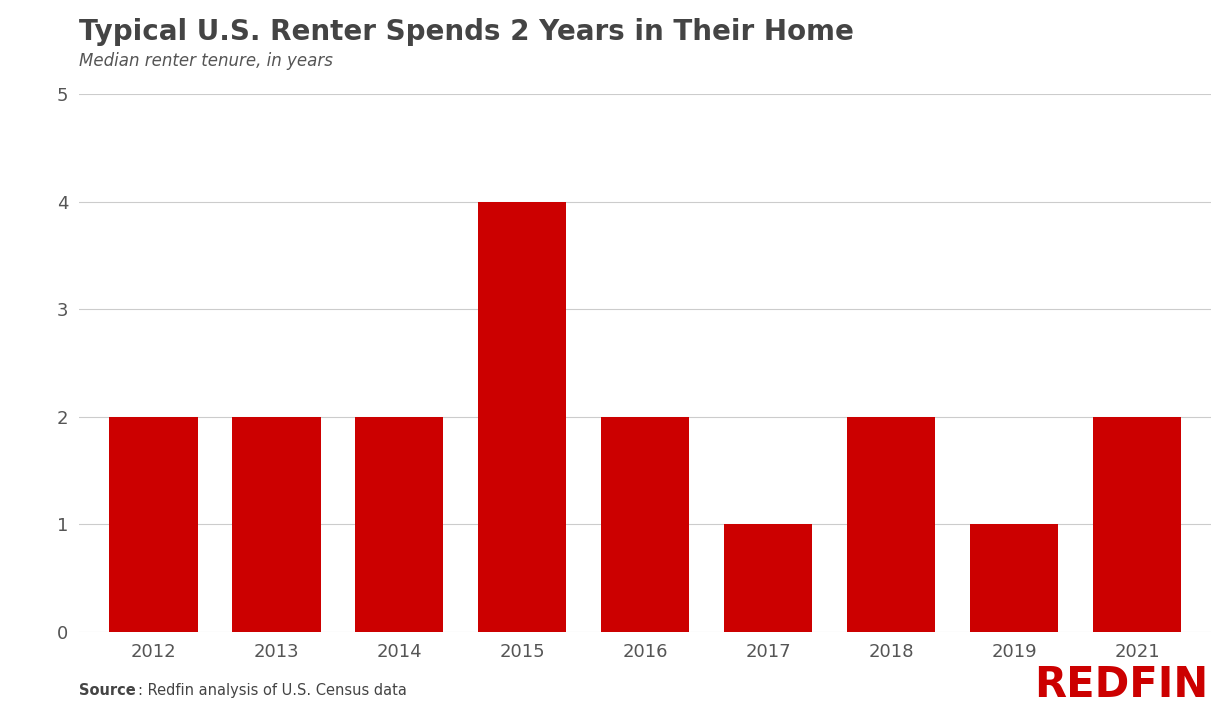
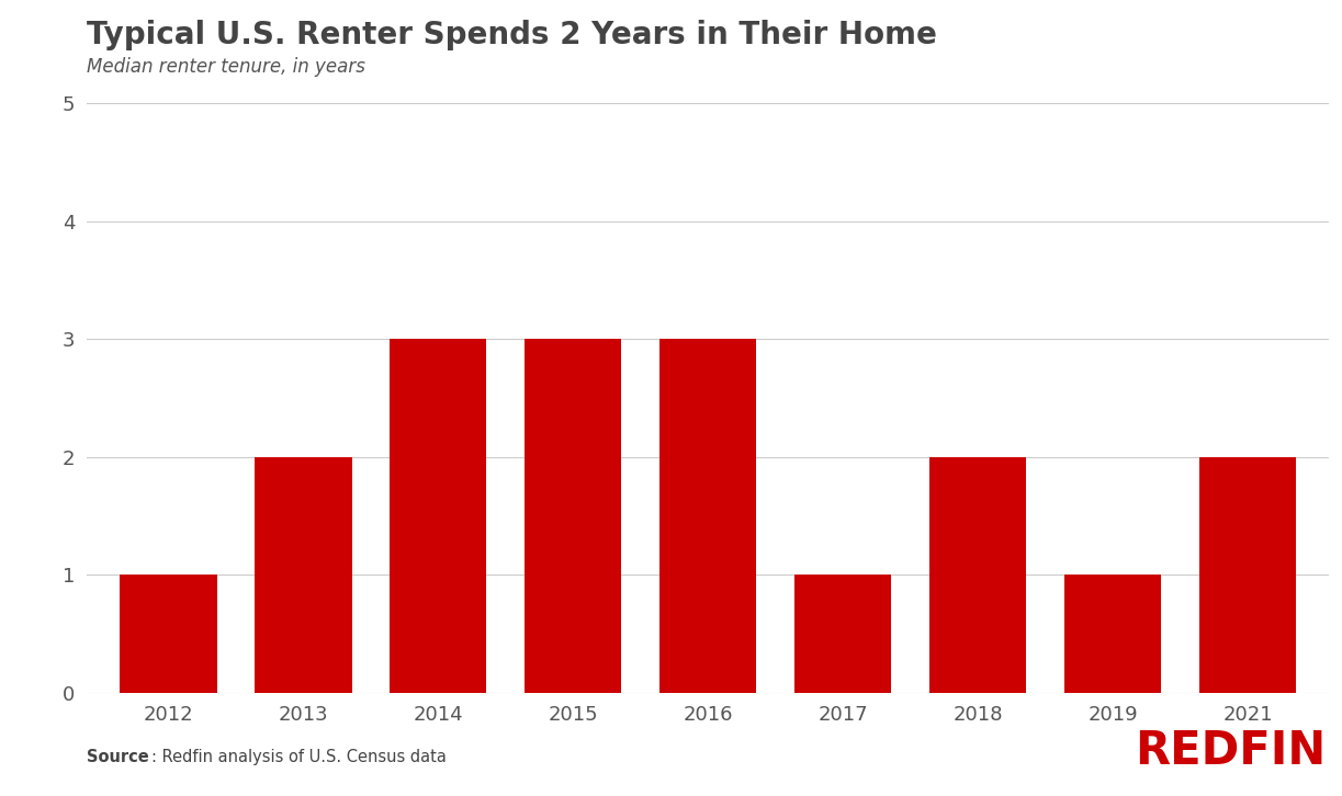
2012: 2 -> 1
2014: 2 -> 3
2015: 4 -> 3
2016: 2 -> 3
